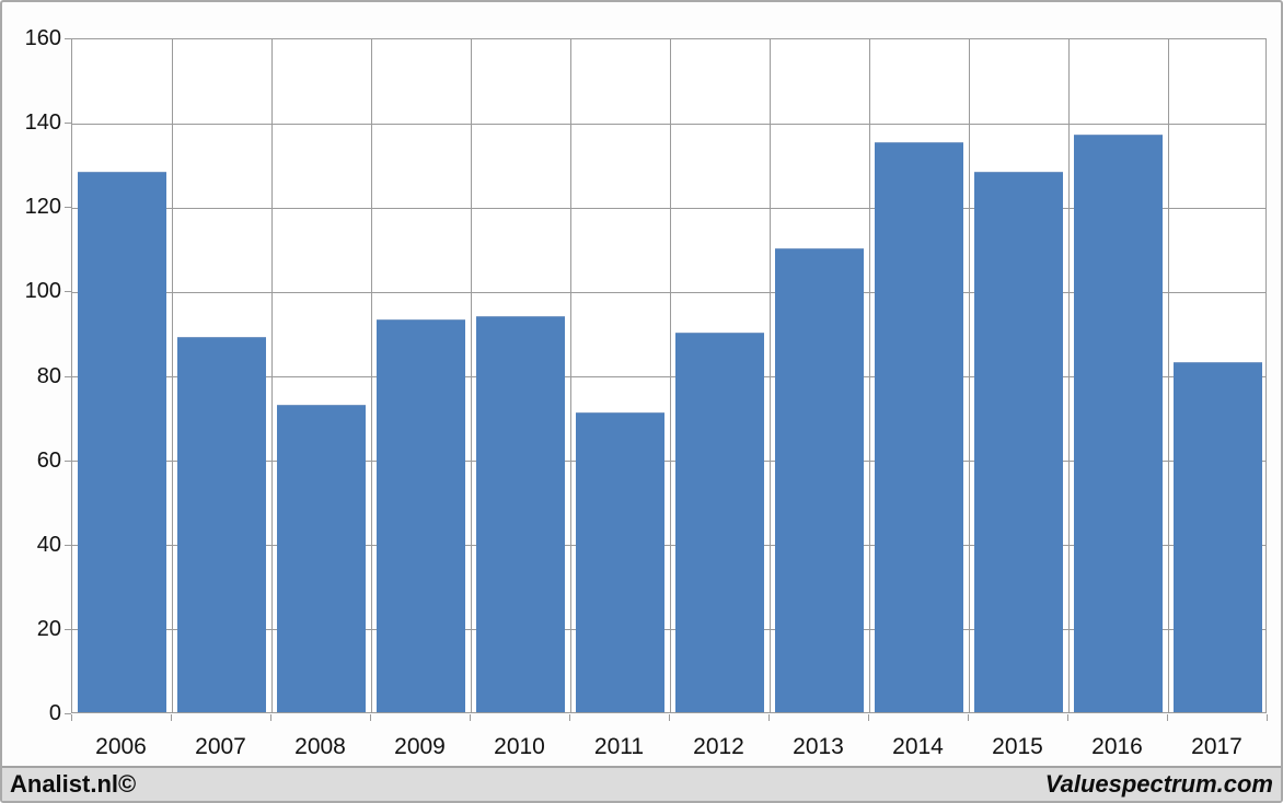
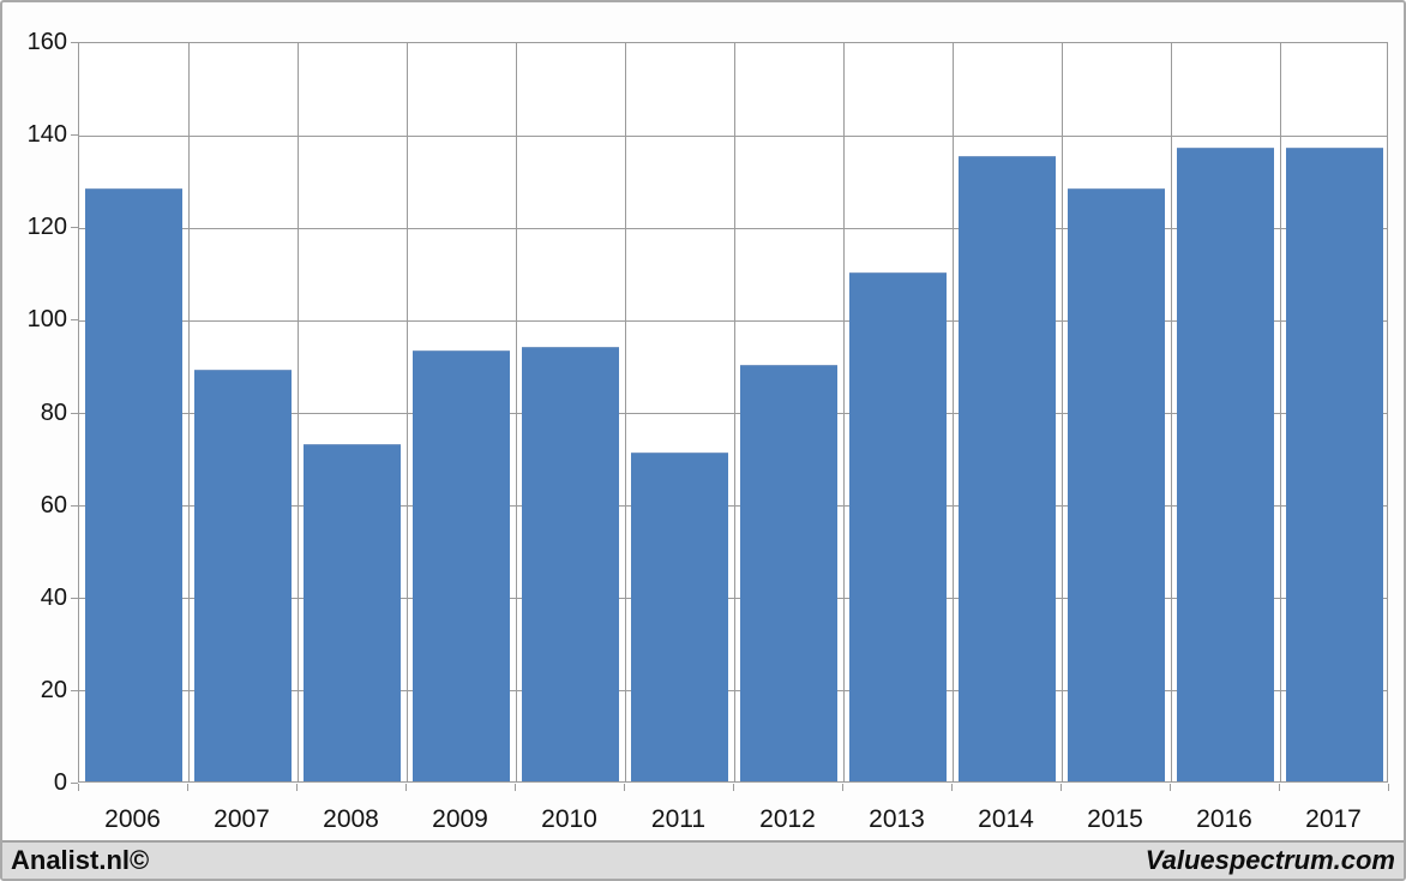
2017: 83 -> 137
